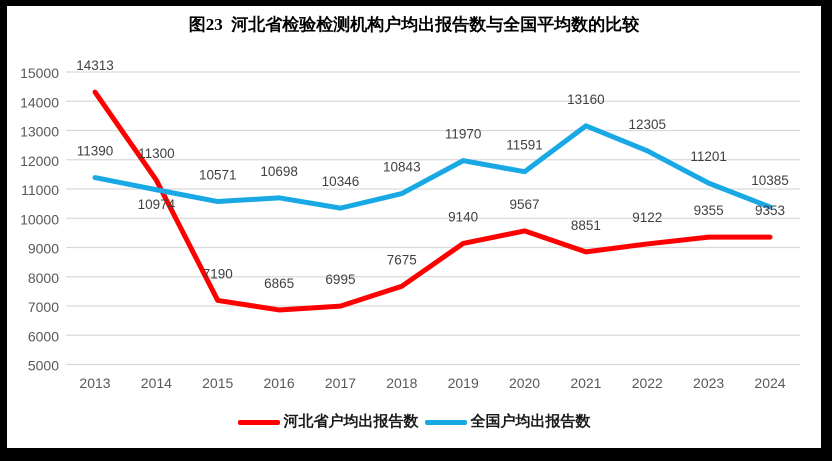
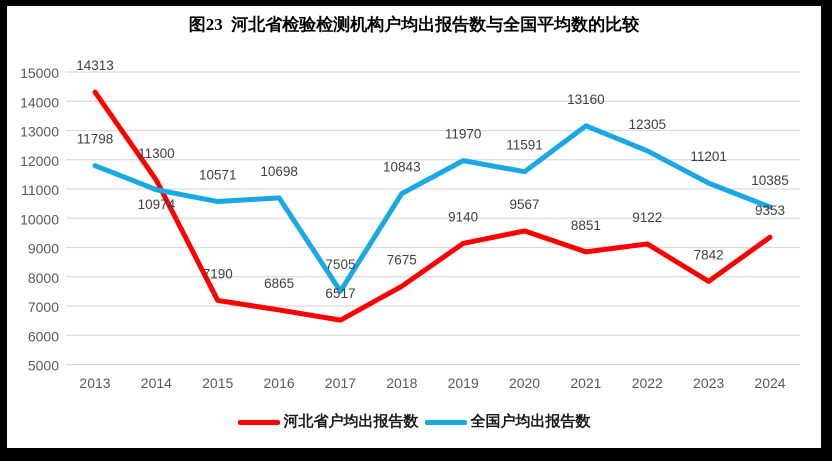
全国户均出报告数/2013: 11390 -> 11798
河北省户均出报告数/2017: 6995 -> 6517
全国户均出报告数/2017: 10346 -> 7505
河北省户均出报告数/2023: 9355 -> 7842
